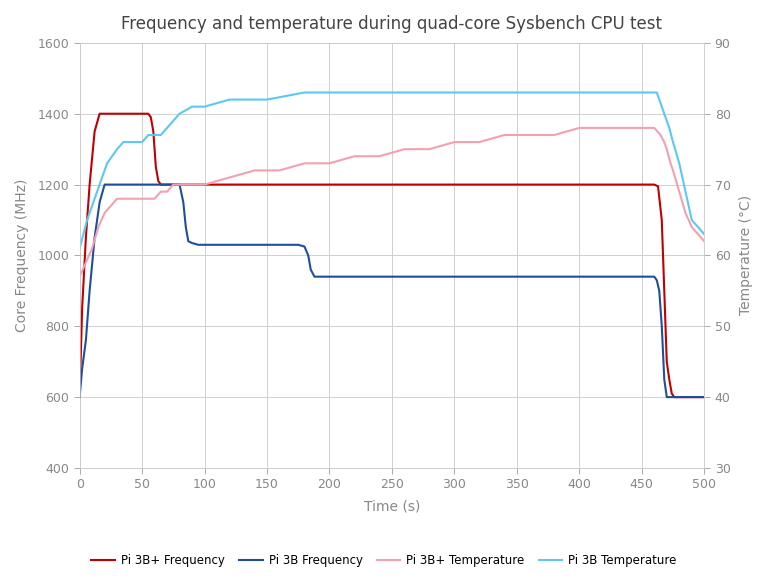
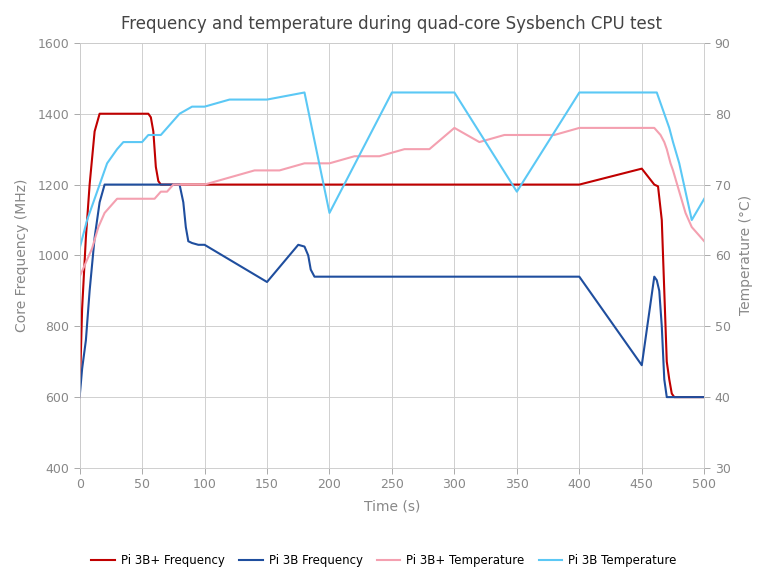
Pi 3B Frequency/150: 1030 -> 925
Pi 3B Temperature/200: 83 -> 66
Pi 3B+ Temperature/300: 76 -> 78
Pi 3B Temperature/350: 83 -> 69
Pi 3B+ Frequency/450: 1200 -> 1245
Pi 3B Frequency/450: 940 -> 690
Pi 3B Temperature/500: 63 -> 68
